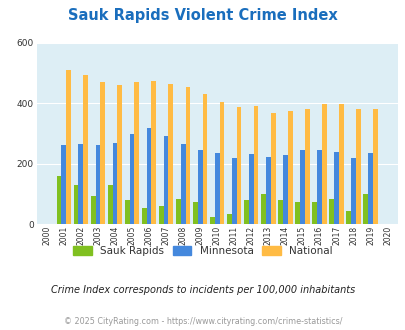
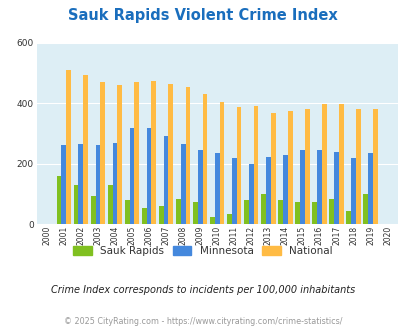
Minnesota/2005: 300 -> 320
Minnesota/2012: 232 -> 200
